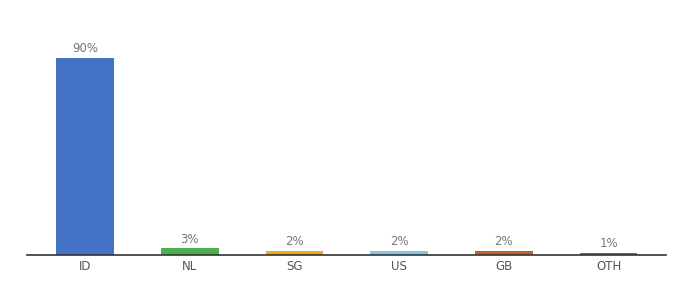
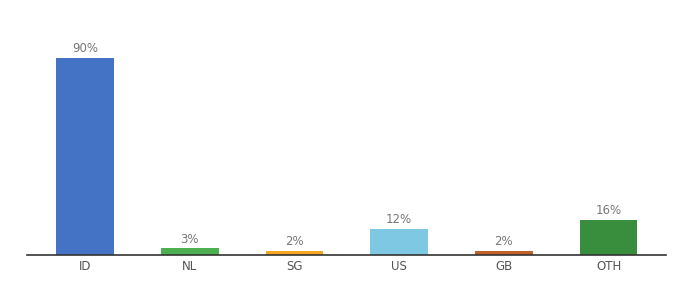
US: 2% -> 12%
OTH: 1% -> 16%
